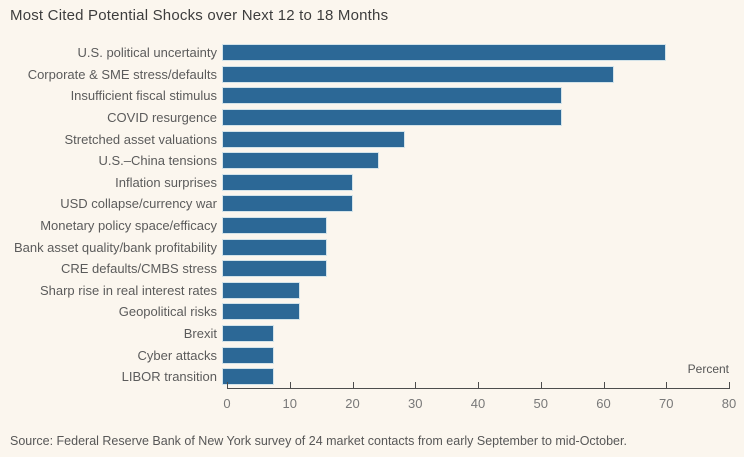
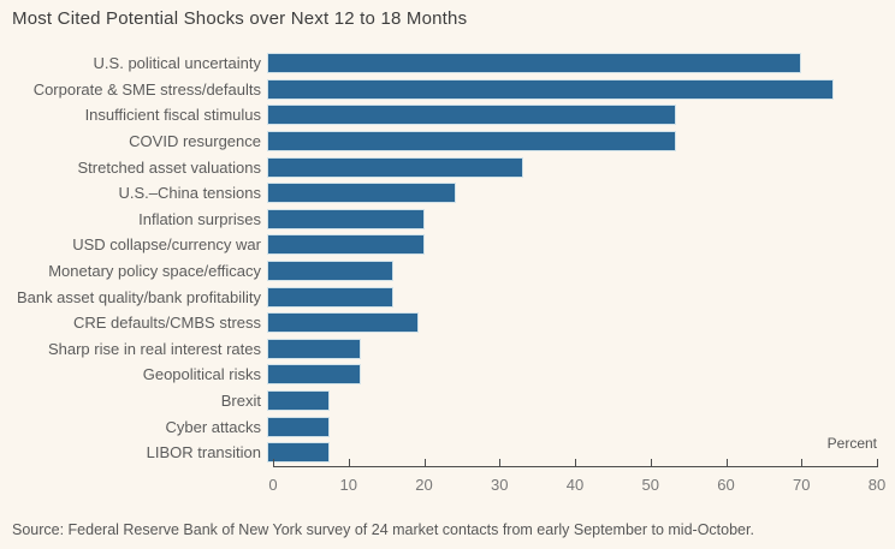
Corporate & SME stress/defaults: 62 -> 75
Stretched asset valuations: 29 -> 34
CRE defaults/CMBS stress: 17 -> 20
